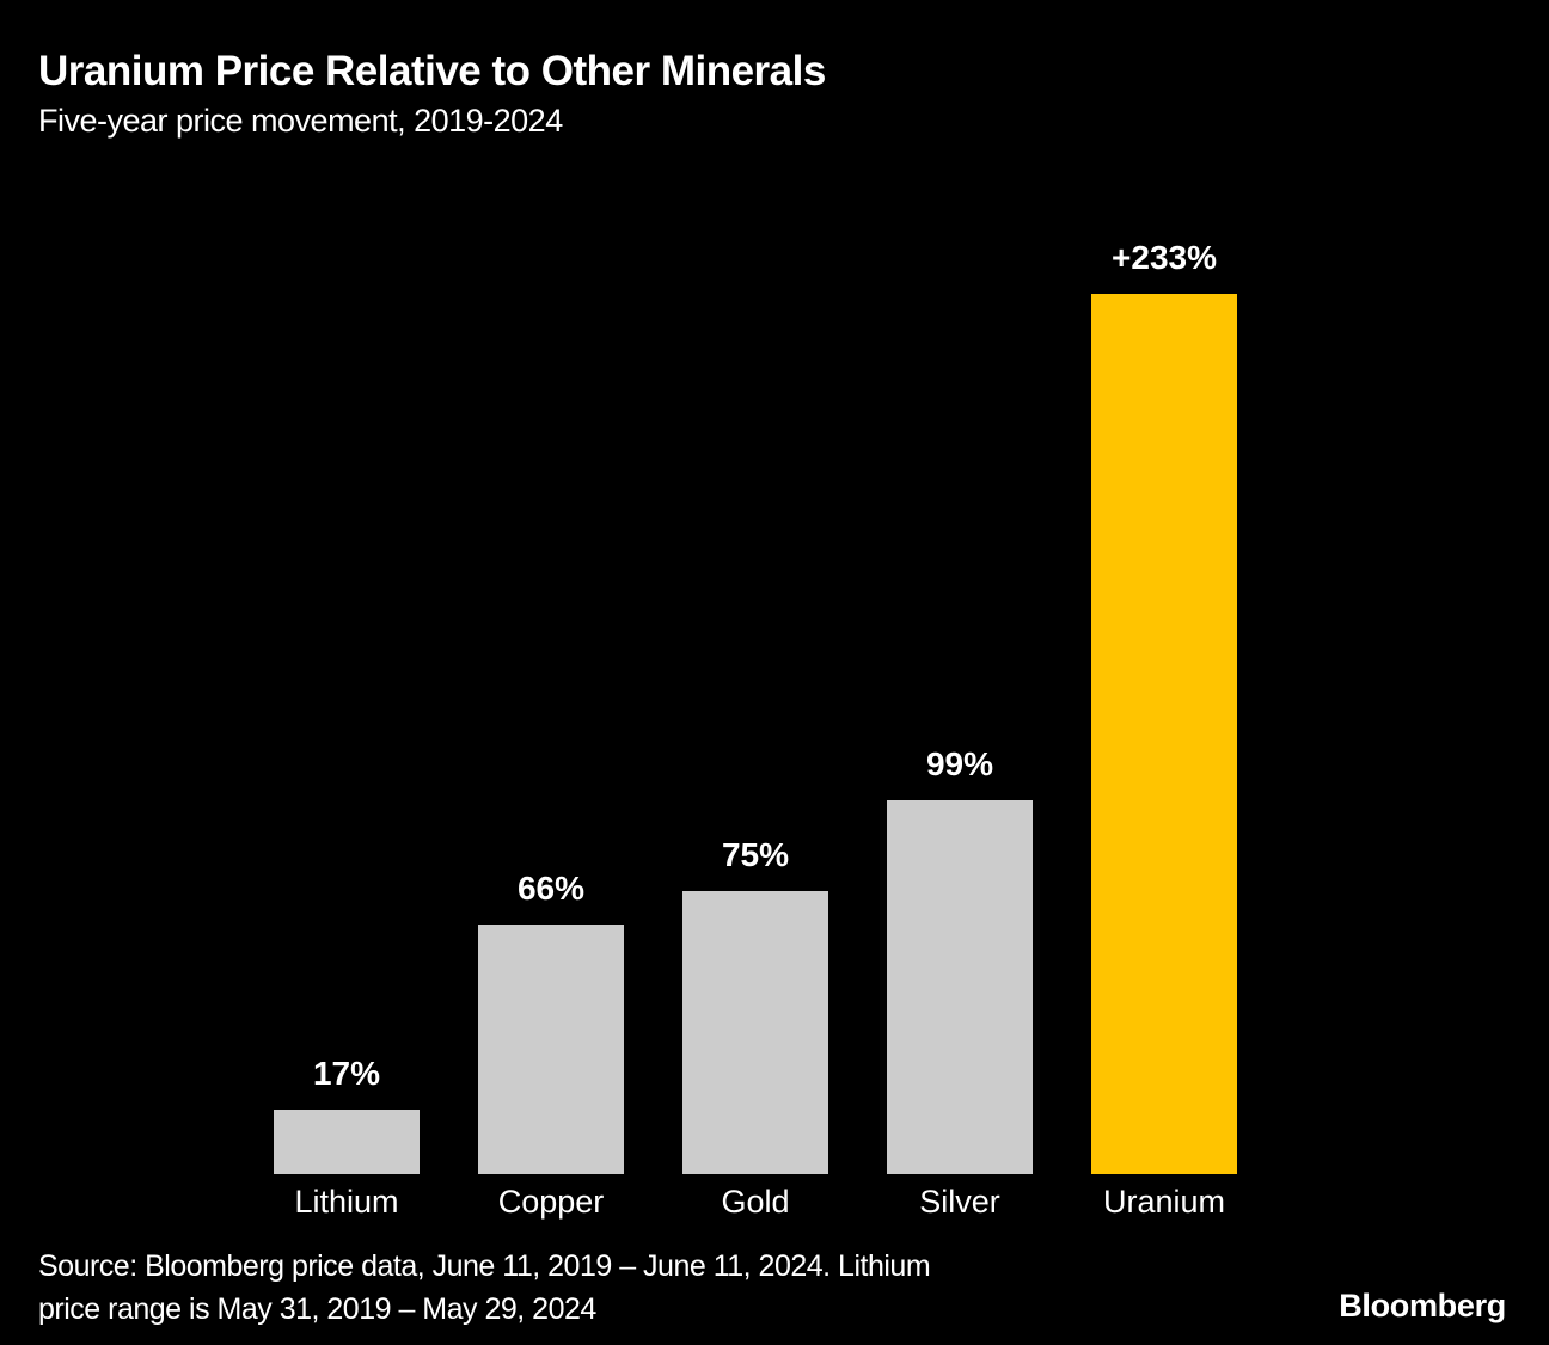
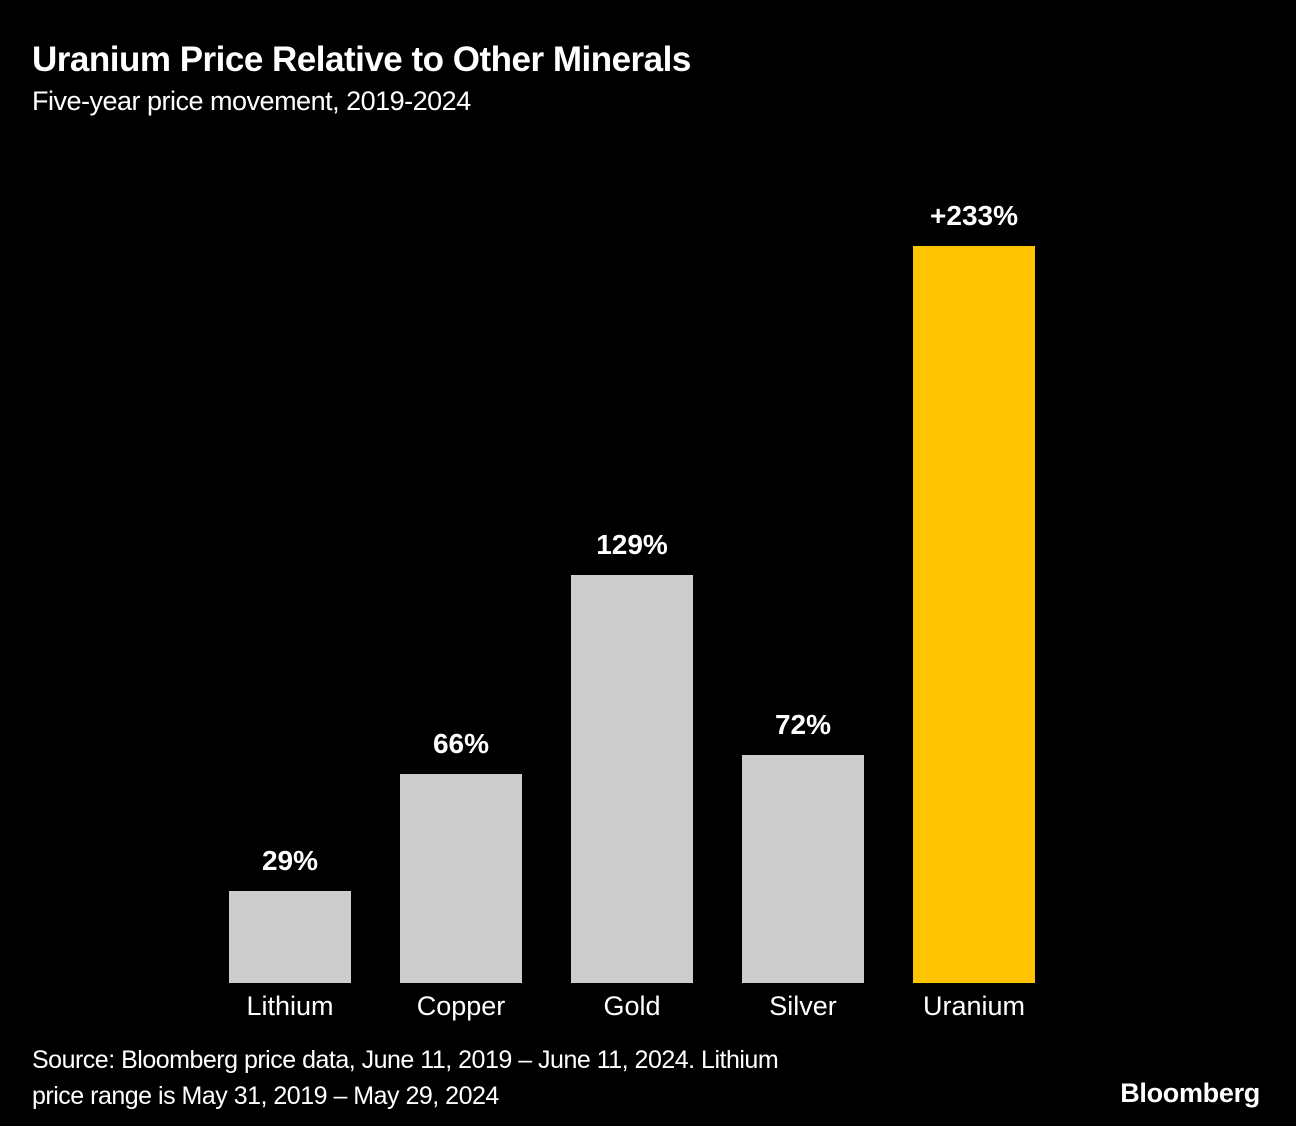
Lithium: 17% -> 29%
Gold: 75% -> 129%
Silver: 99% -> 72%
